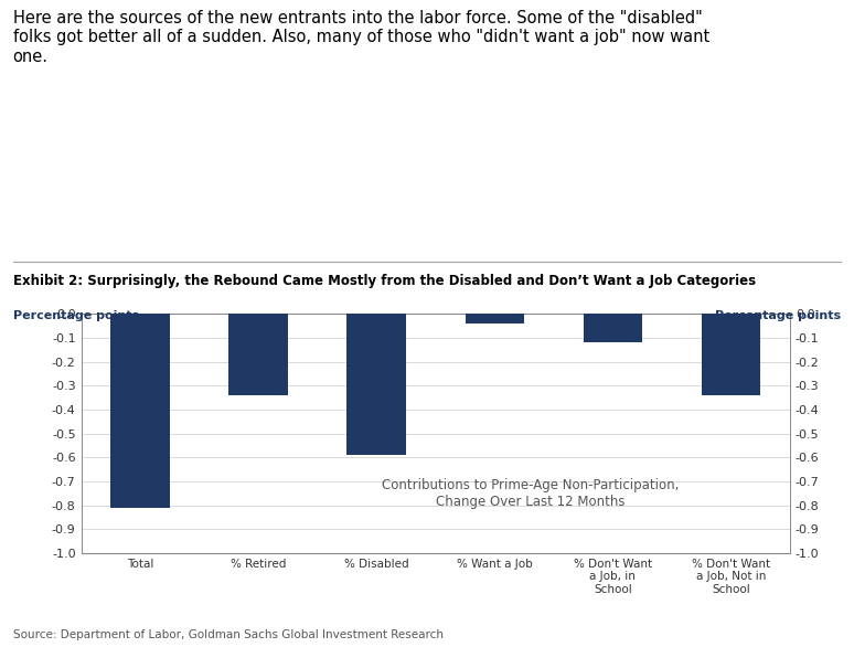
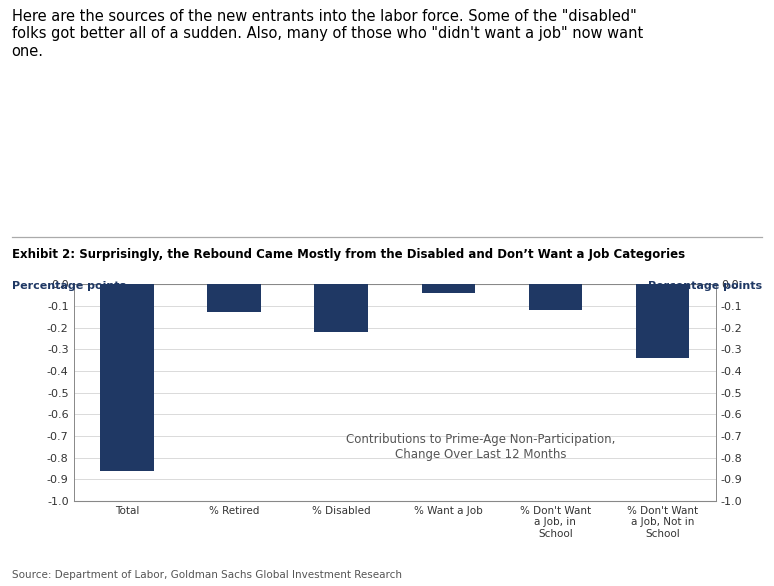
Total: -0.81 -> -0.86
% Retired: -0.34 -> -0.13
% Disabled: -0.59 -> -0.22
